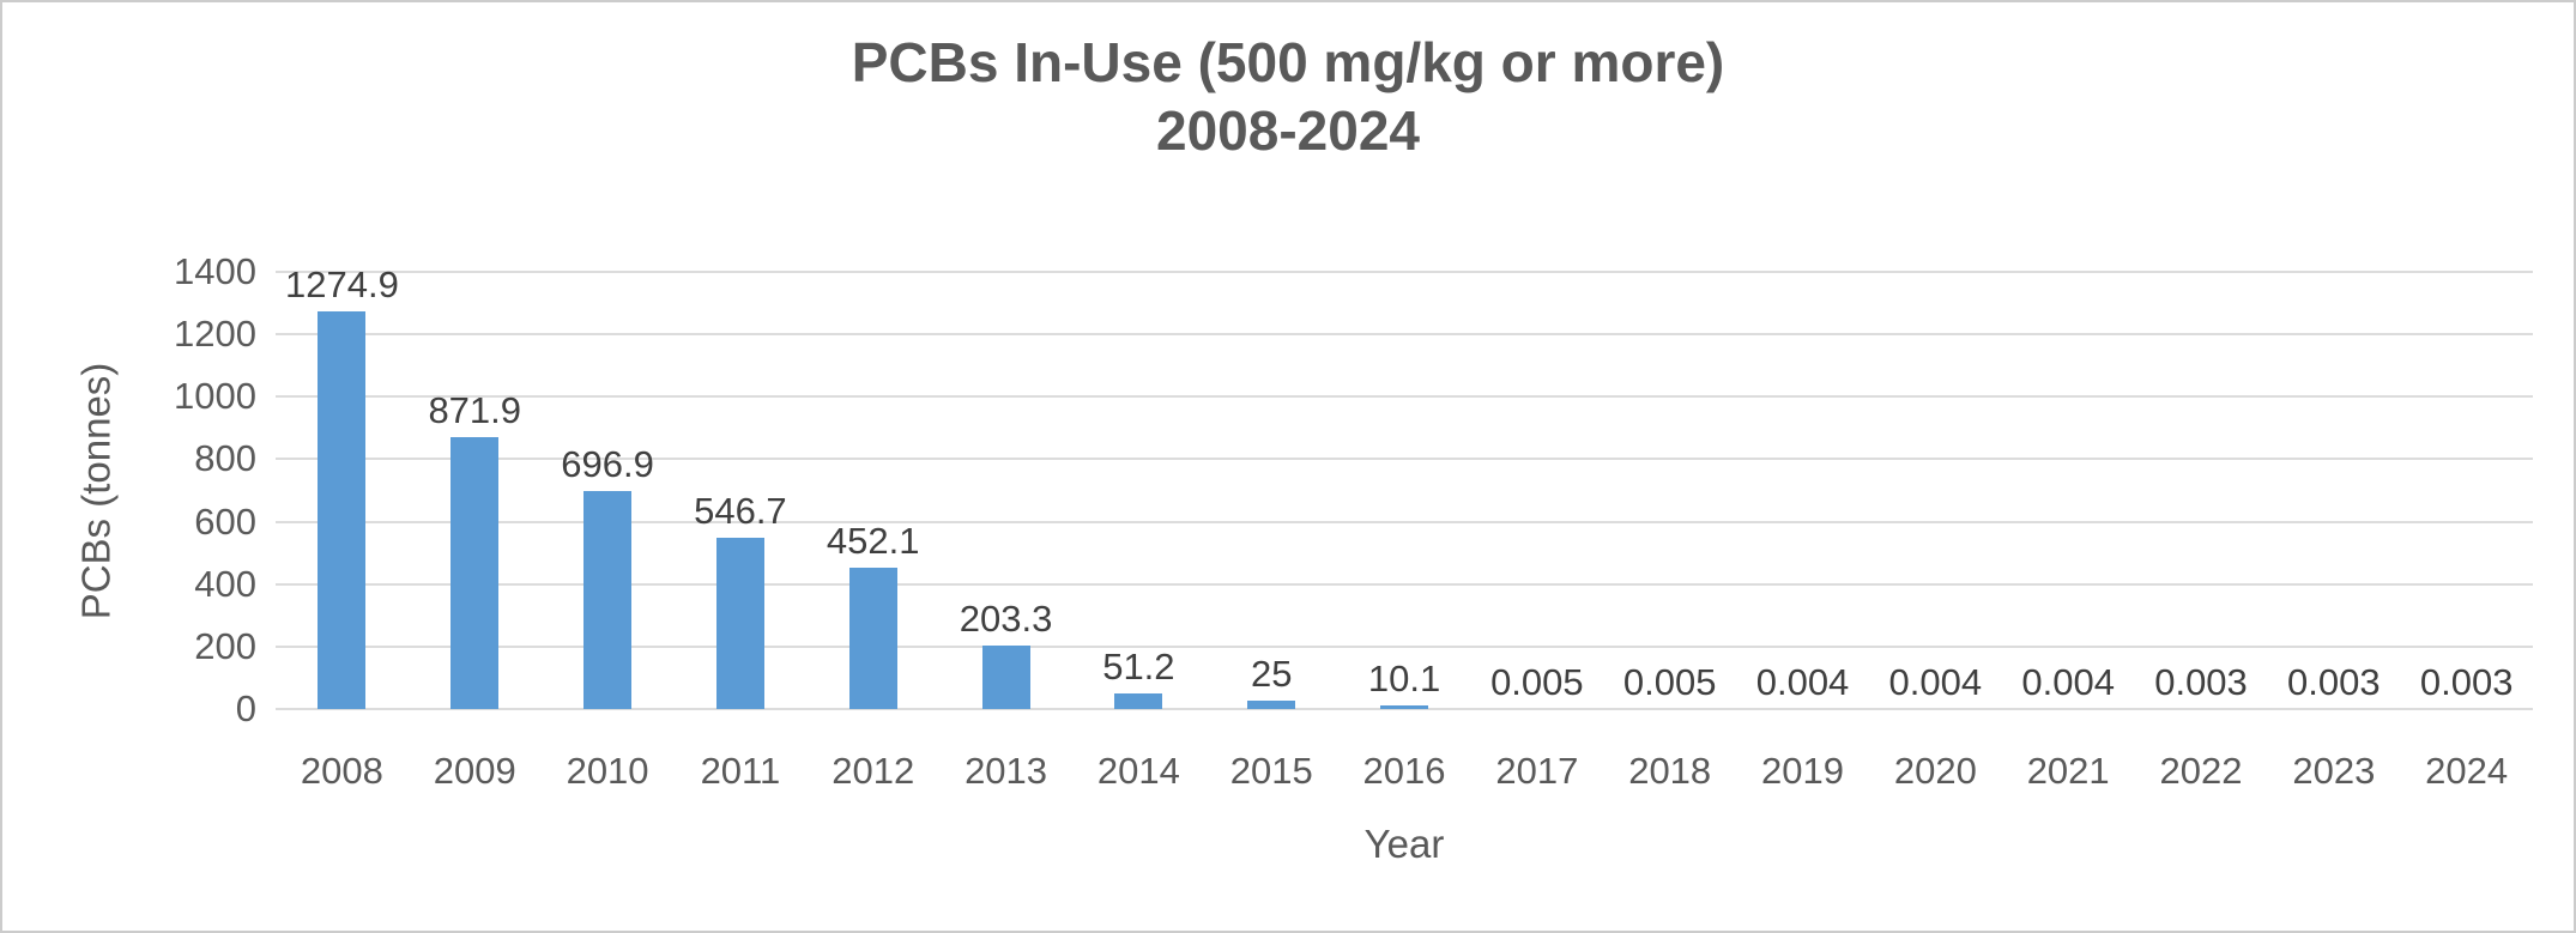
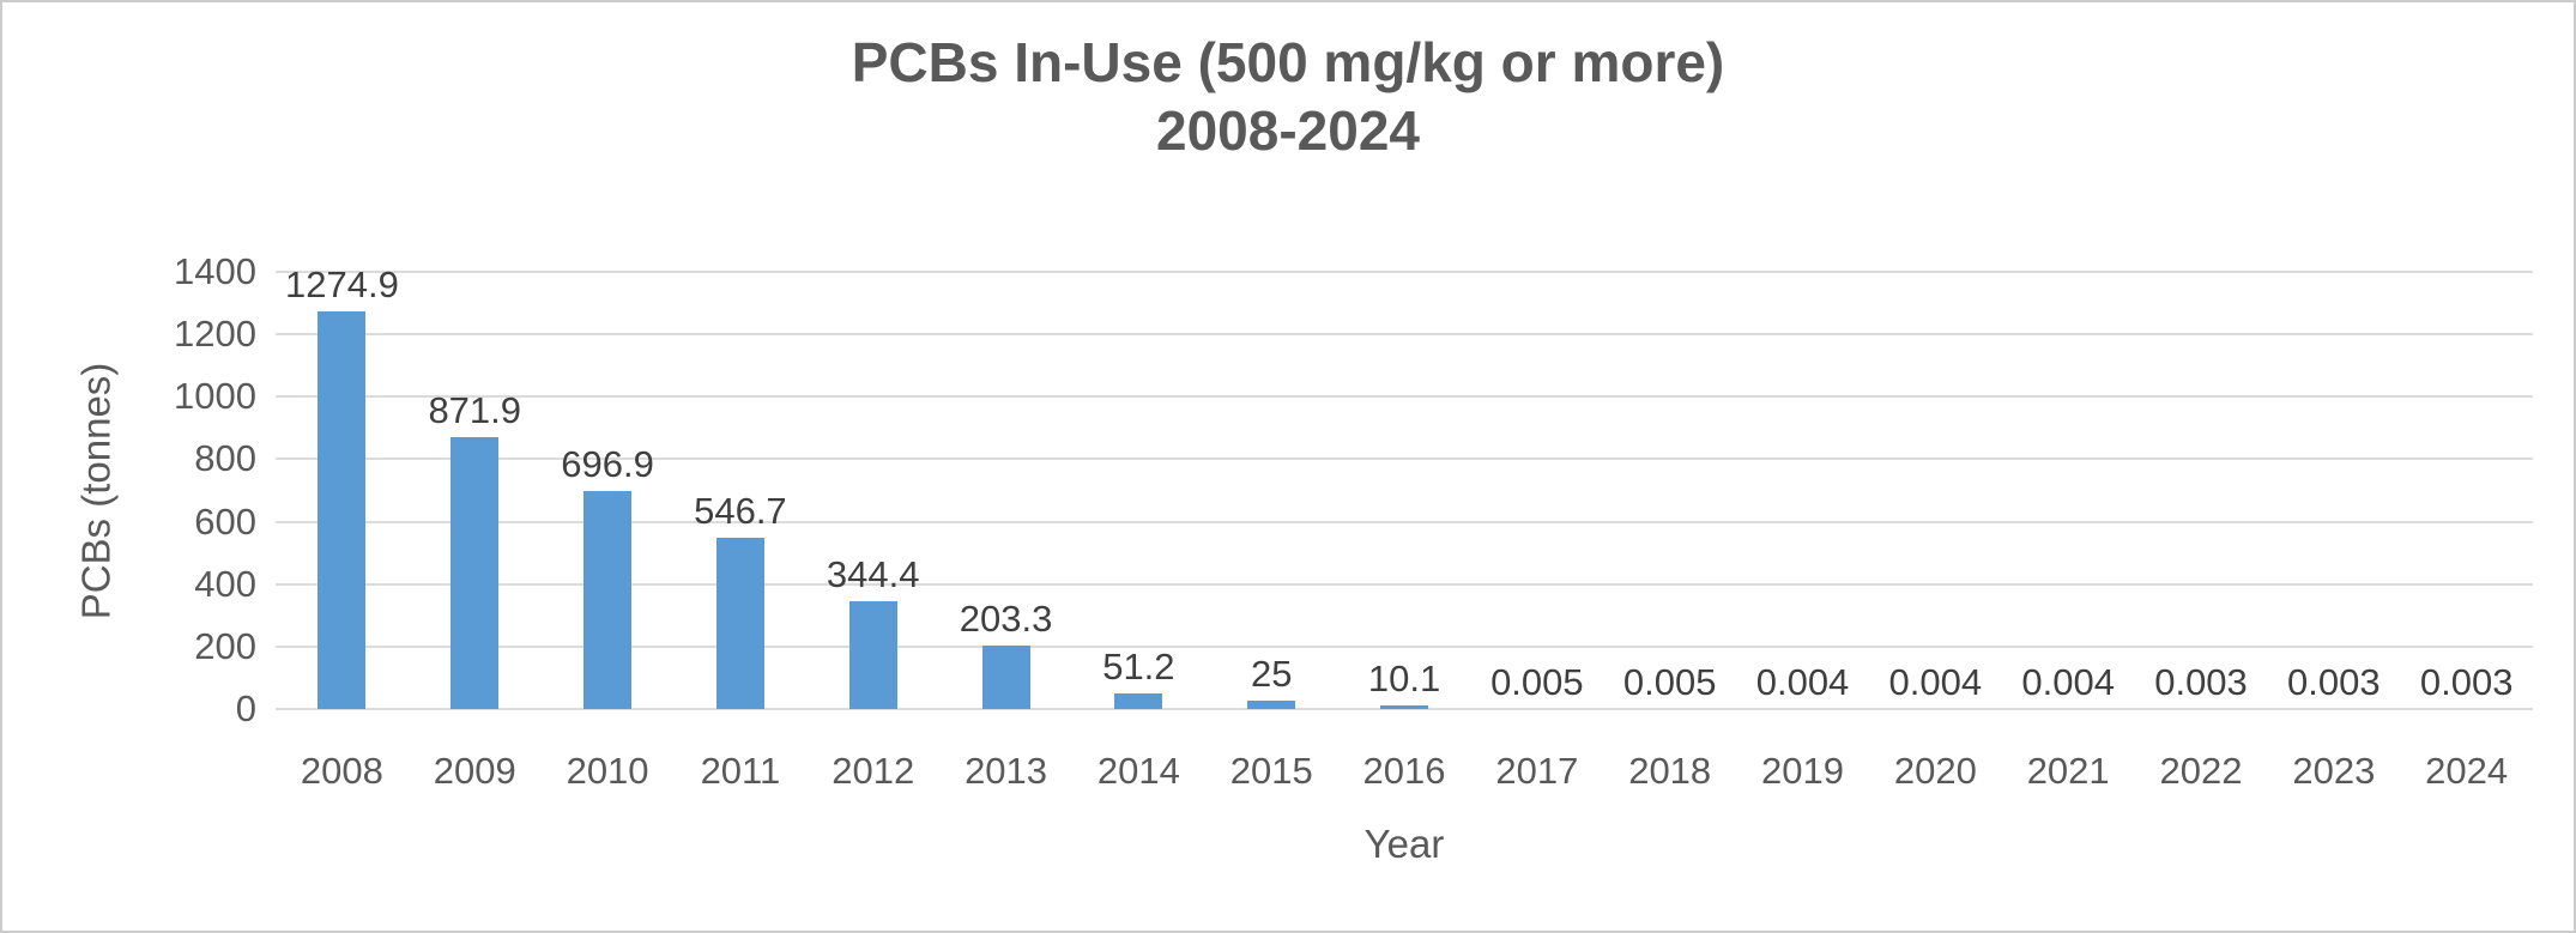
2012: 452.1 -> 344.4
